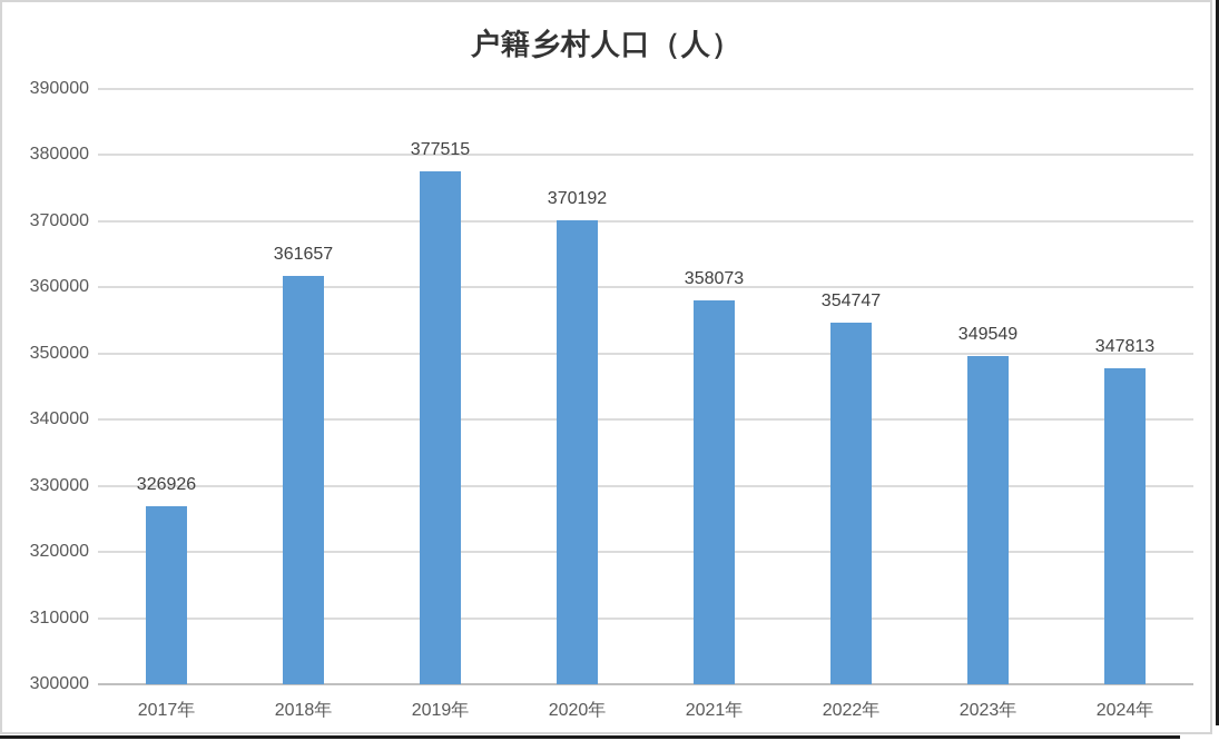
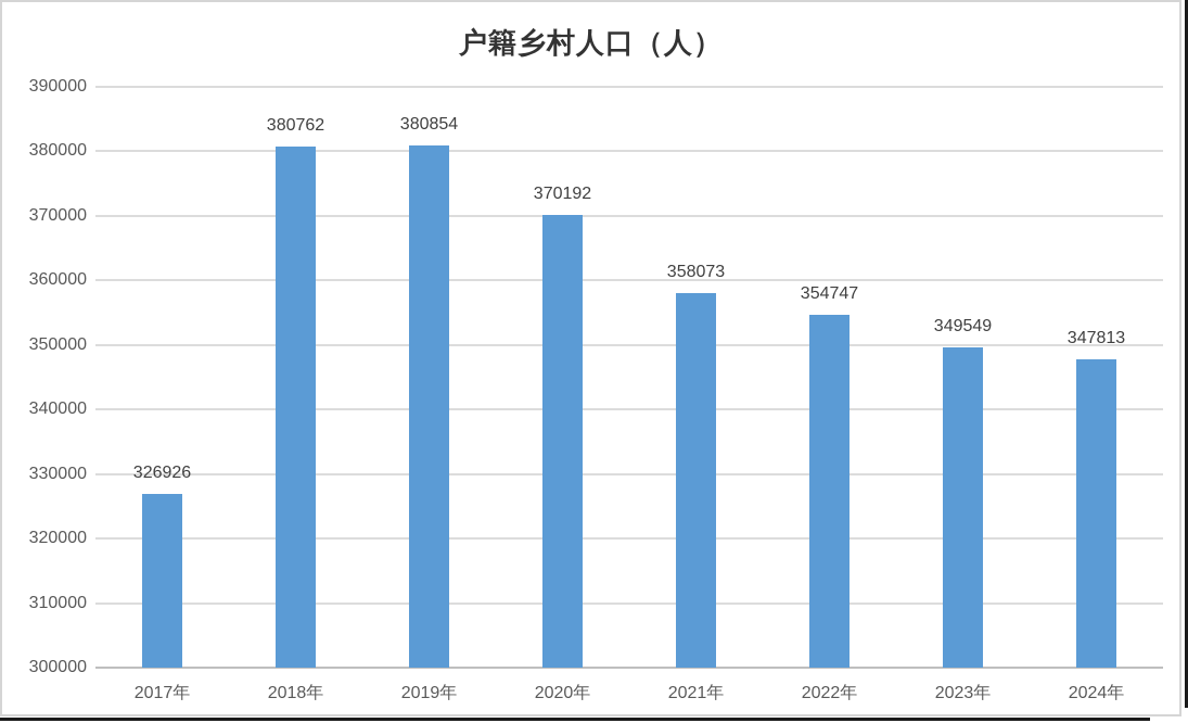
2018年: 361657 -> 380762
2019年: 377515 -> 380854
